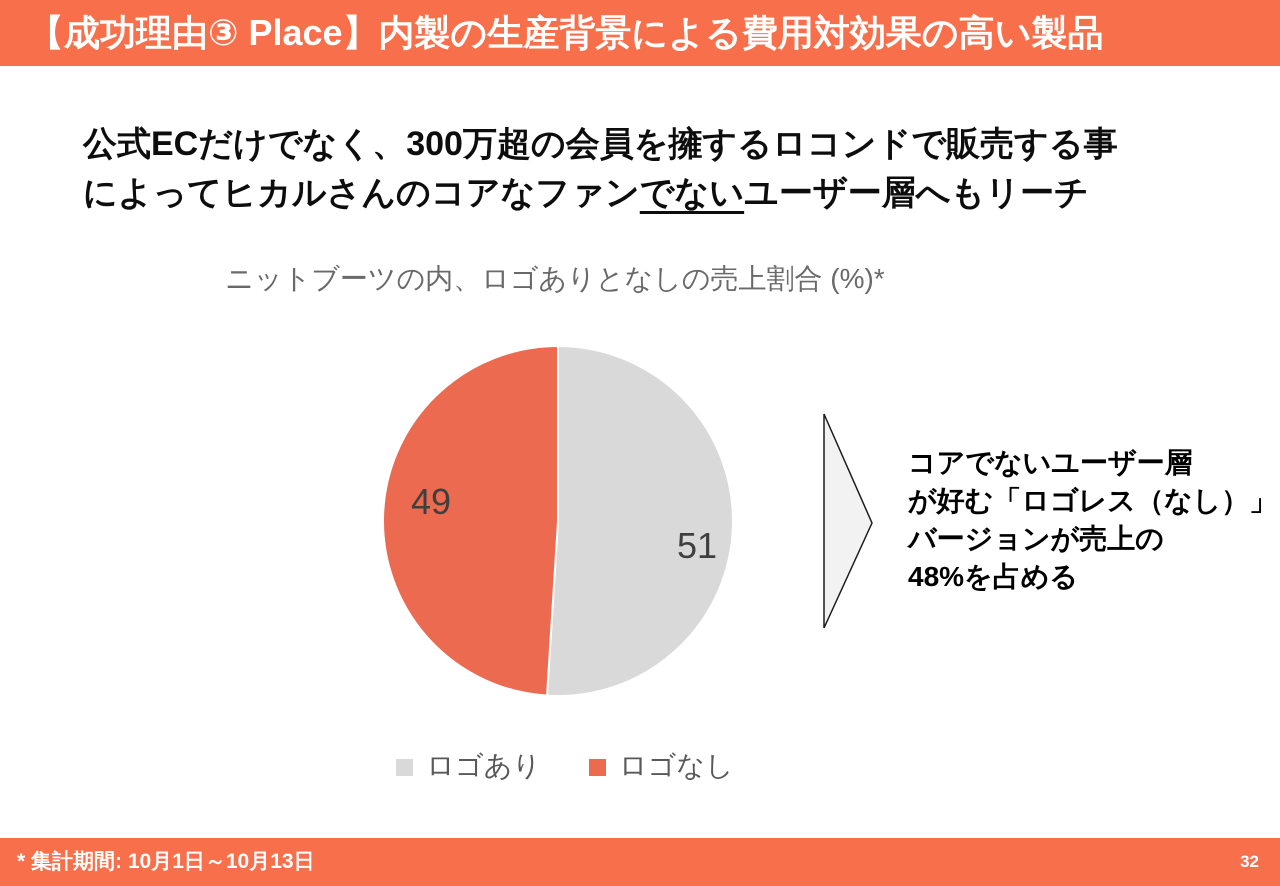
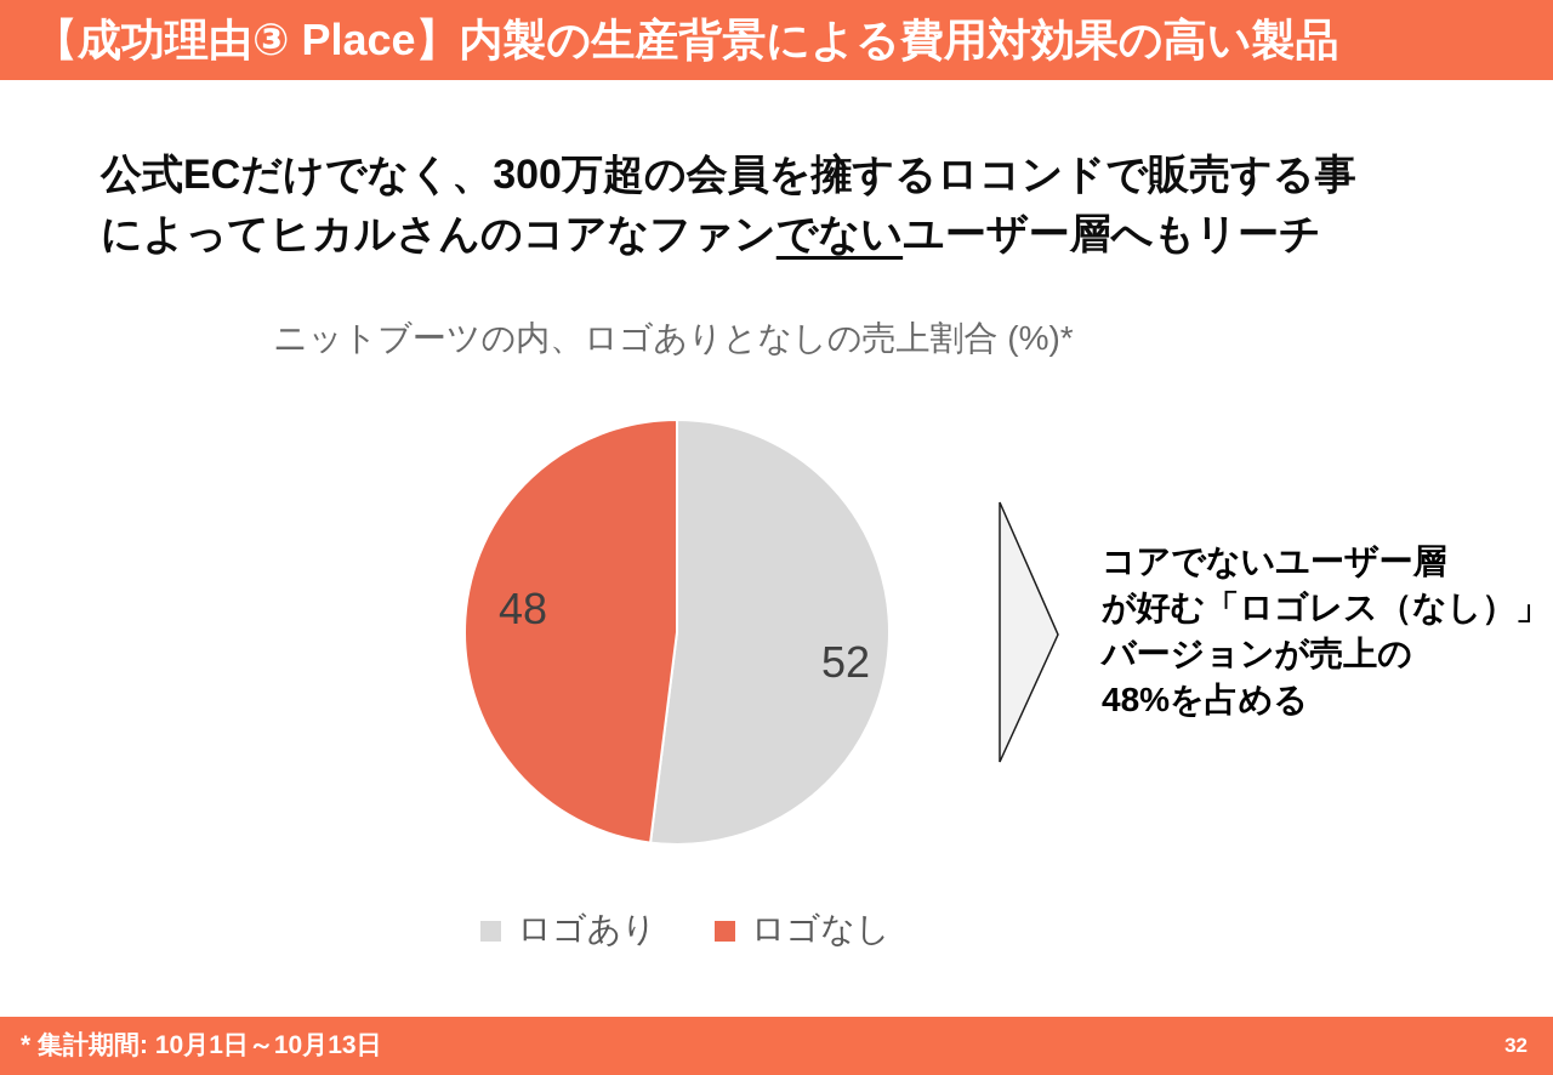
ロゴあり: 51 -> 52
ロゴなし: 49 -> 48
